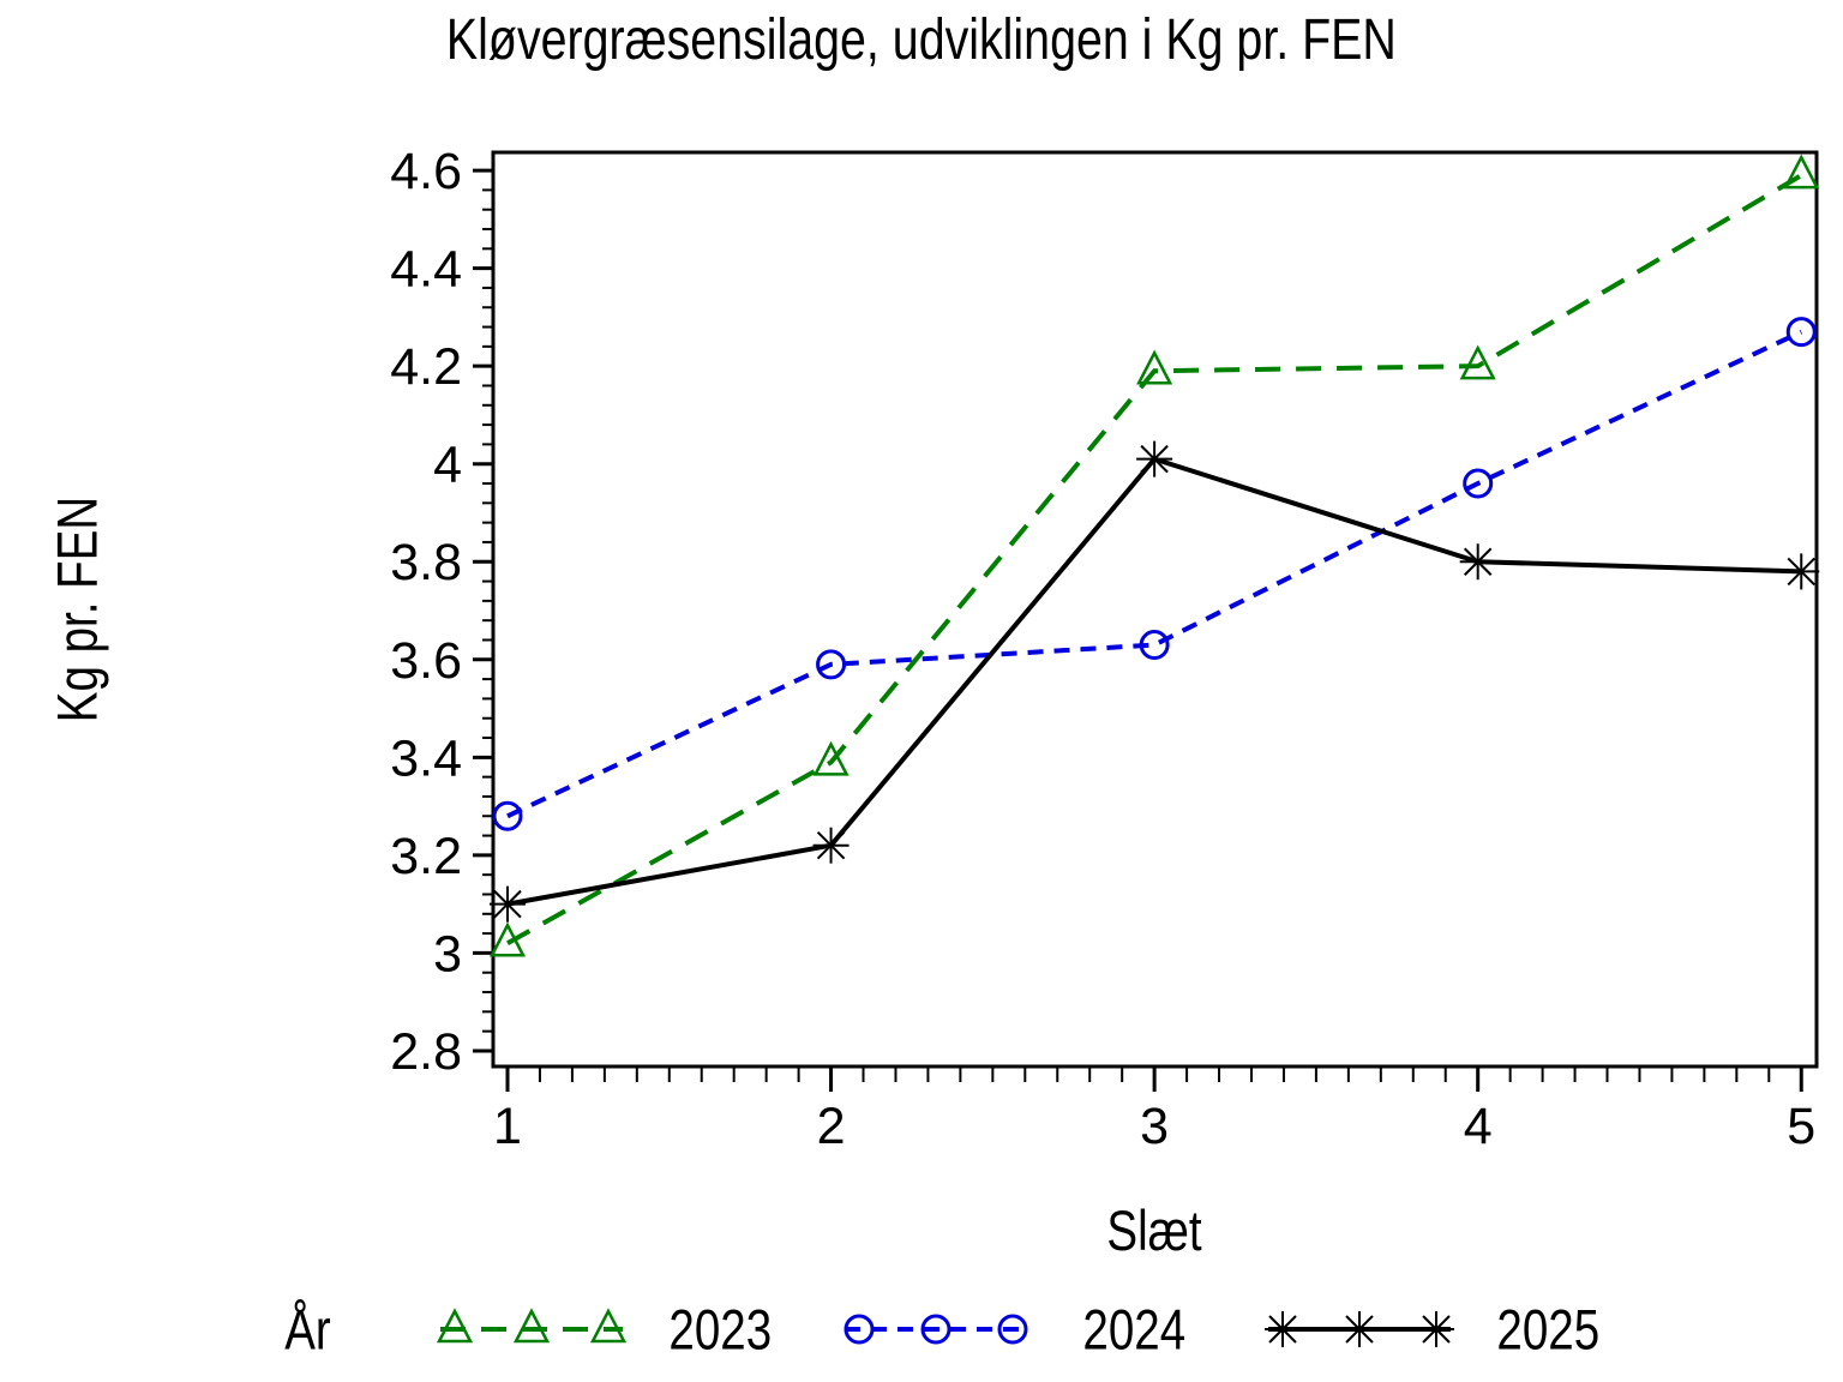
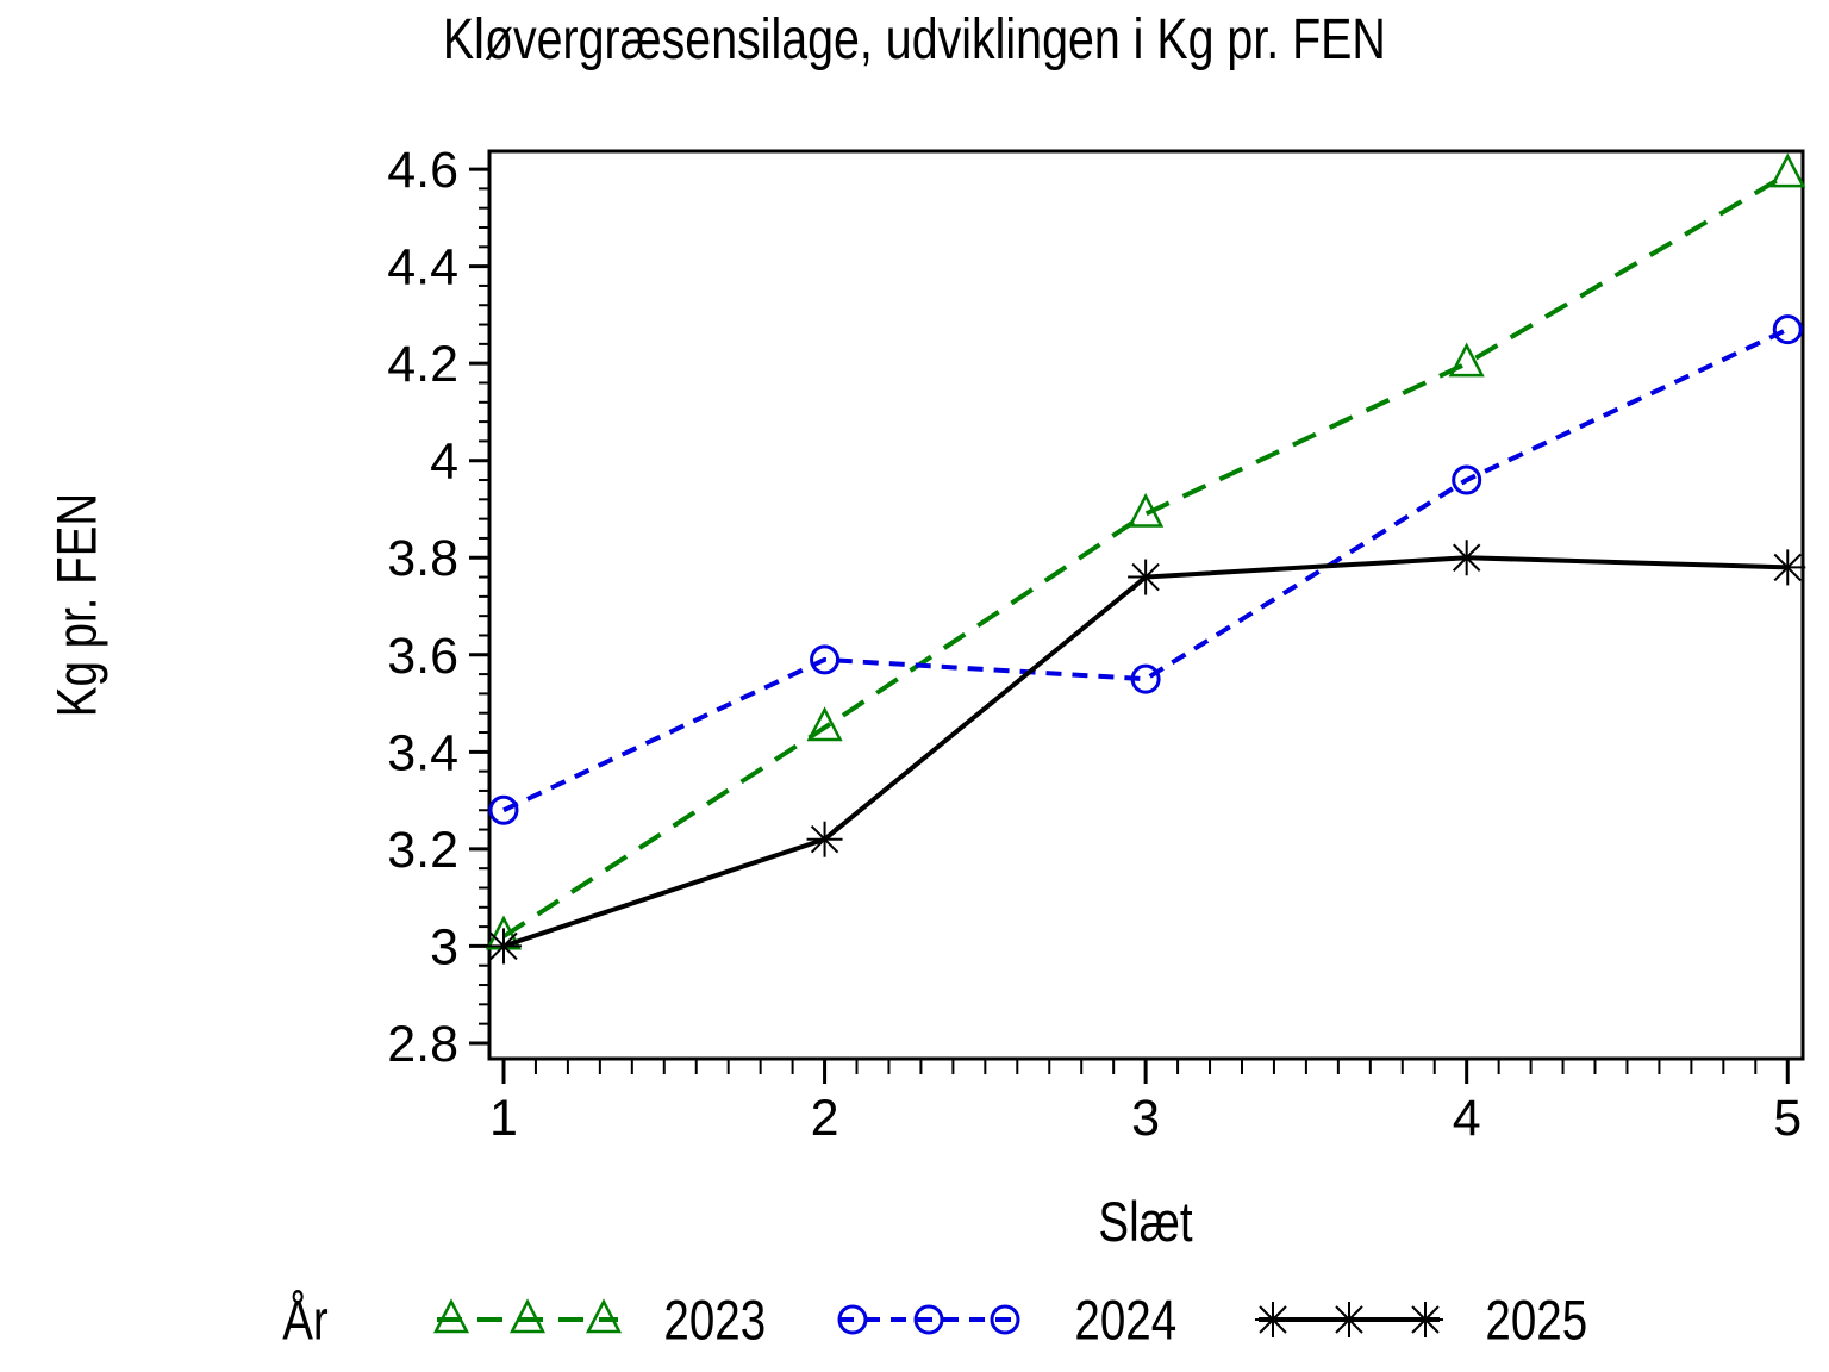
2025/1: 3.10 -> 3.00
2023/2: 3.39 -> 3.45
2023/3: 4.19 -> 3.89
2024/3: 3.63 -> 3.55
2025/3: 4.01 -> 3.76
